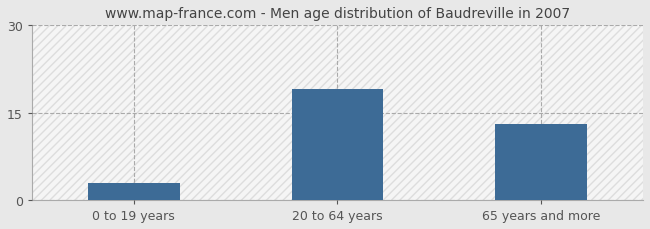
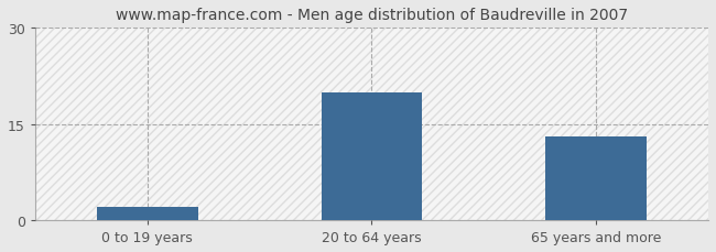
0 to 19 years: 3 -> 2
20 to 64 years: 19 -> 20
